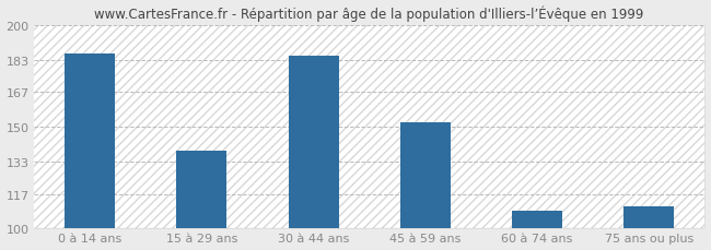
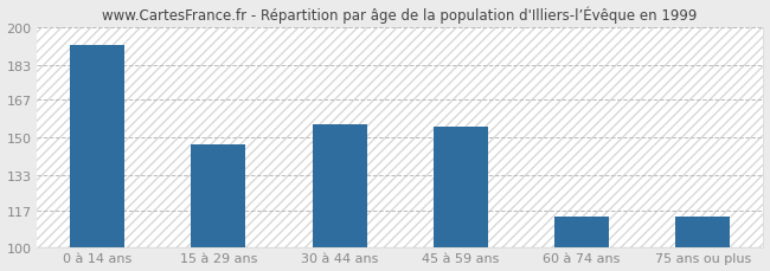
0 à 14 ans: 186 -> 192
15 à 29 ans: 138 -> 147
30 à 44 ans: 185 -> 156
45 à 59 ans: 152 -> 155
60 à 74 ans: 109 -> 114
75 ans ou plus: 111 -> 114
